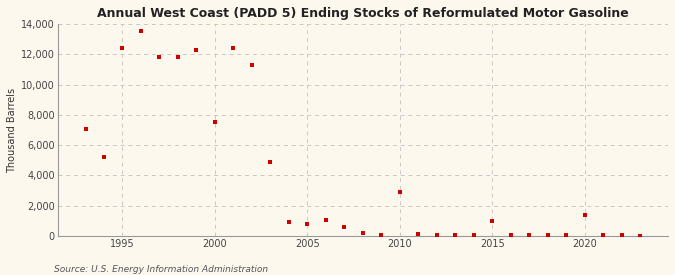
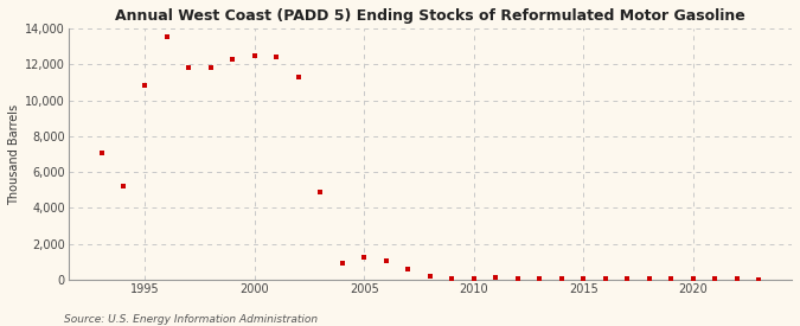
1995: 12,400 -> 10,800
2000: 7,500 -> 12,500
2005: 800 -> 1,200
2010: 2,900 -> 0
2015: 1,000 -> 100
2020: 1,400 -> 100
